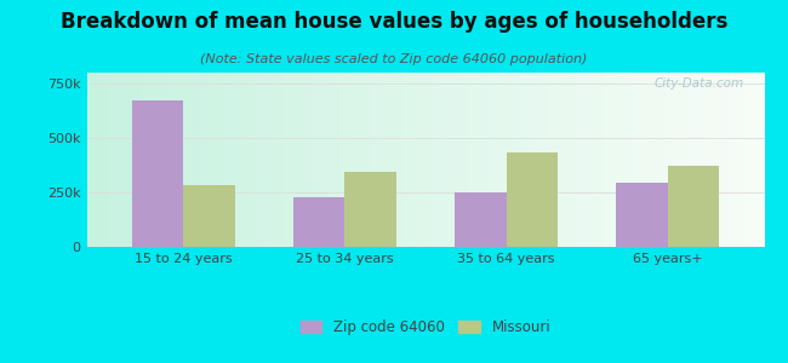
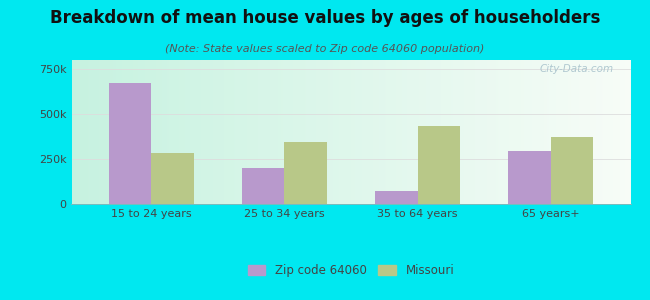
Zip code 64060/25 to 34 years: 230k -> 200k
Zip code 64060/35 to 64 years: 250k -> 70k
